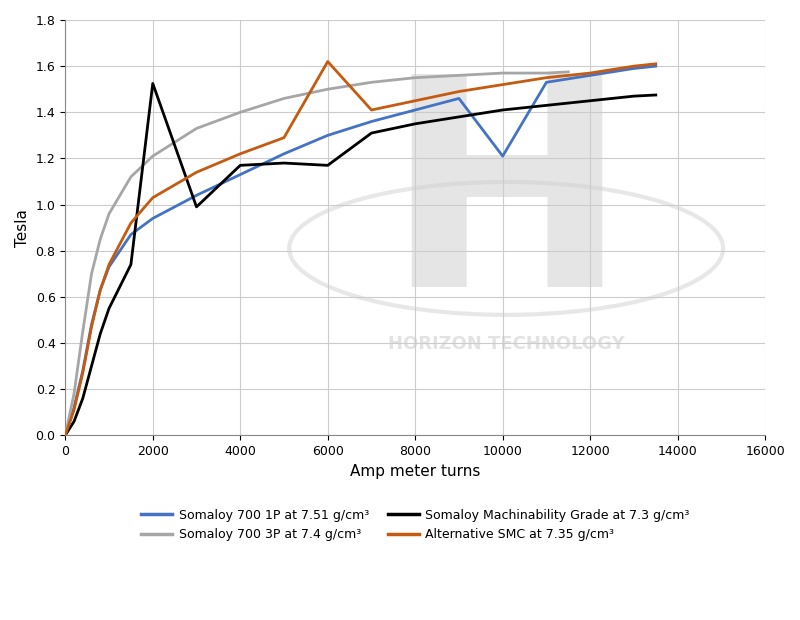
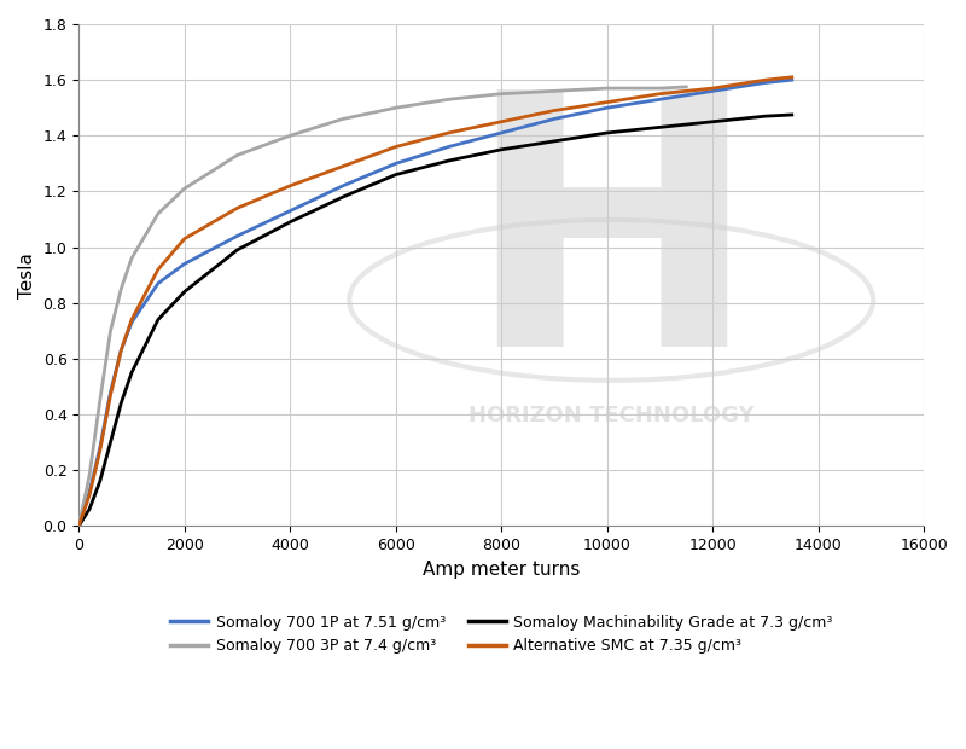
Somaloy Machinability Grade at 7.3 g/cm³/2000: 1.525 -> 0.840
Somaloy Machinability Grade at 7.3 g/cm³/4000: 1.170 -> 1.090
Somaloy Machinability Grade at 7.3 g/cm³/6000: 1.170 -> 1.260
Alternative SMC at 7.35 g/cm³/6000: 1.62 -> 1.36
Somaloy 700 1P at 7.51 g/cm³/10000: 1.21 -> 1.50
